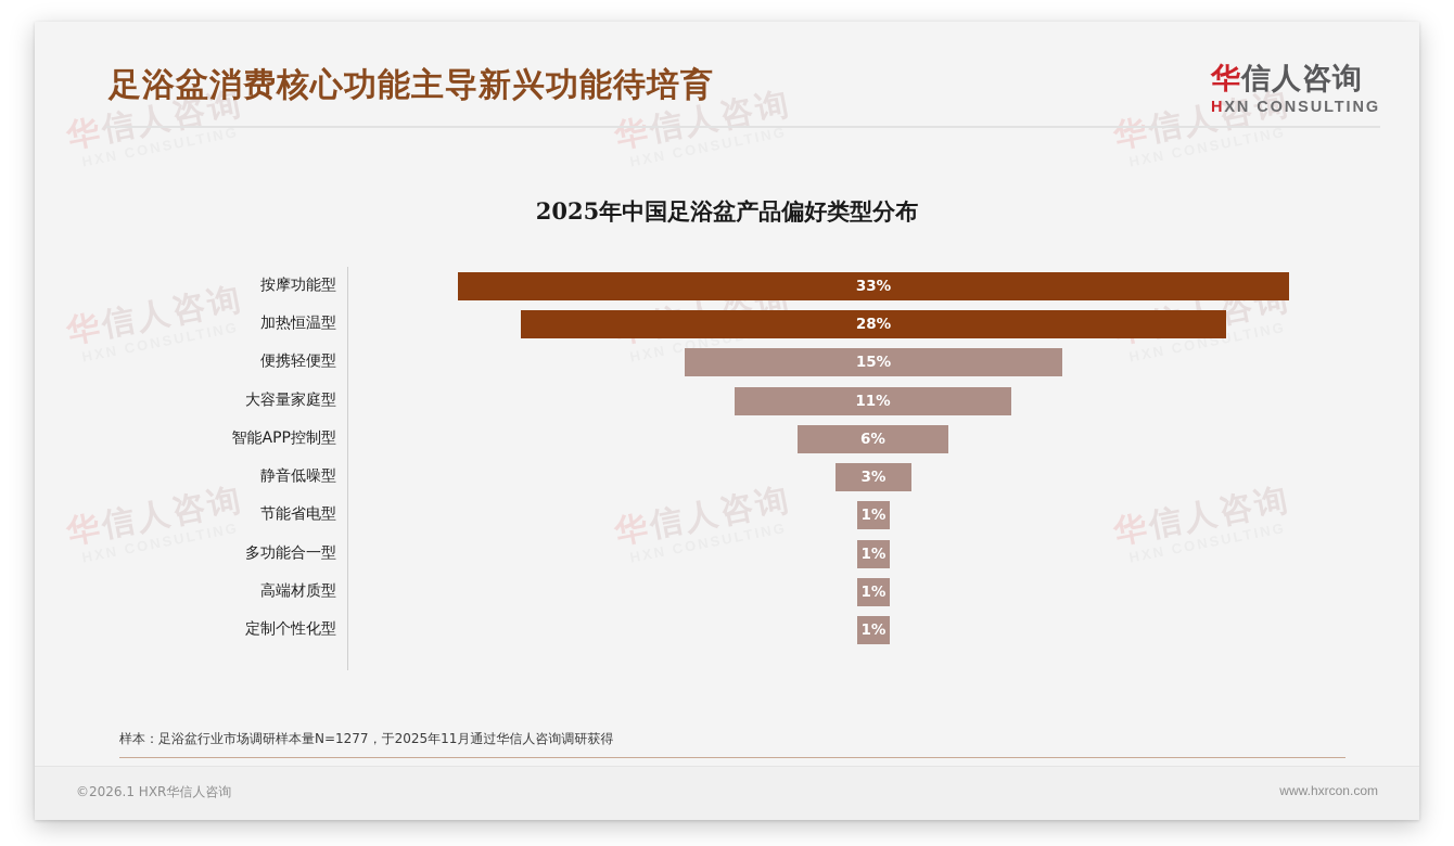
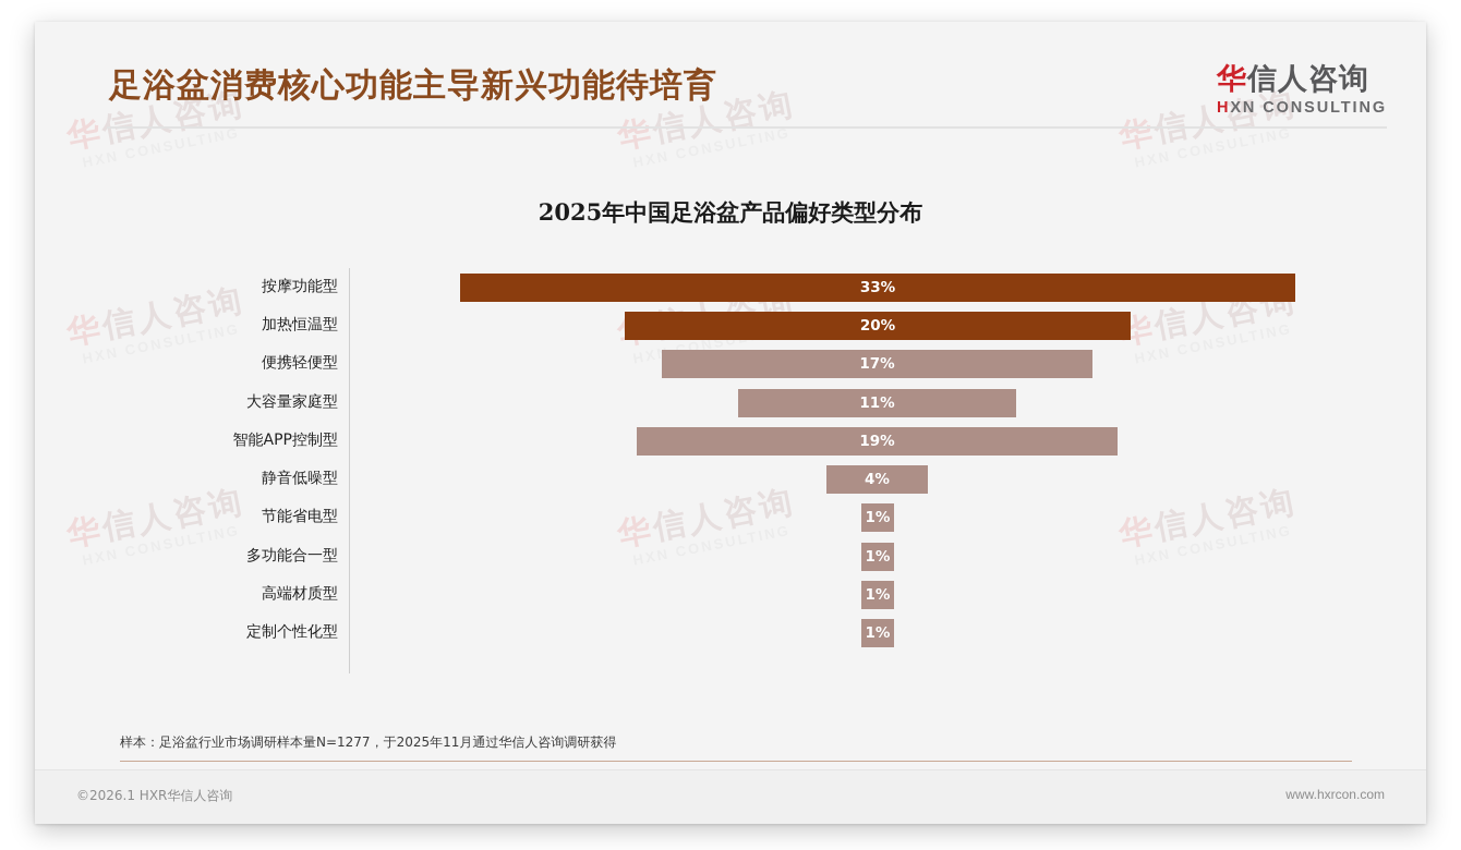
加热恒温型: 28% -> 20%
便携轻便型: 15% -> 17%
智能APP控制型: 6% -> 19%
静音低噪型: 3% -> 4%
